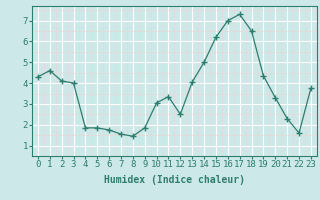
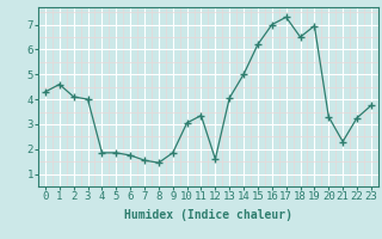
12: 2.50 -> 1.60
19: 4.35 -> 6.95
22: 1.60 -> 3.25
